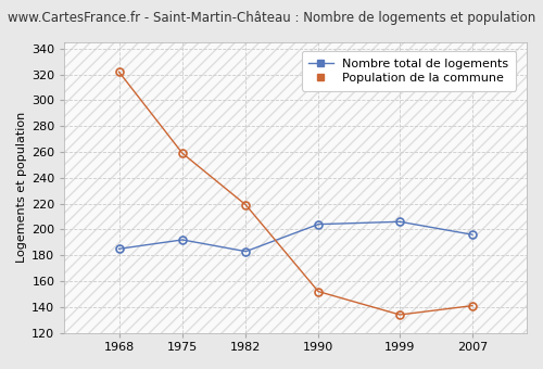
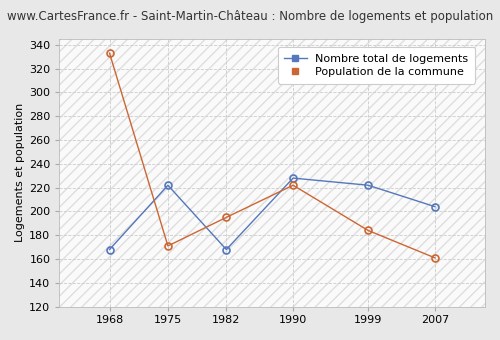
Nombre total de logements/1968: 185 -> 168
Population de la commune/1968: 322 -> 333
Nombre total de logements/1975: 192 -> 222
Population de la commune/1975: 259 -> 171
Nombre total de logements/1982: 183 -> 168
Population de la commune/1982: 219 -> 195
Nombre total de logements/1990: 204 -> 228
Population de la commune/1990: 152 -> 222
Nombre total de logements/1999: 206 -> 222
Population de la commune/1999: 134 -> 184
Nombre total de logements/2007: 196 -> 204
Population de la commune/2007: 141 -> 161
